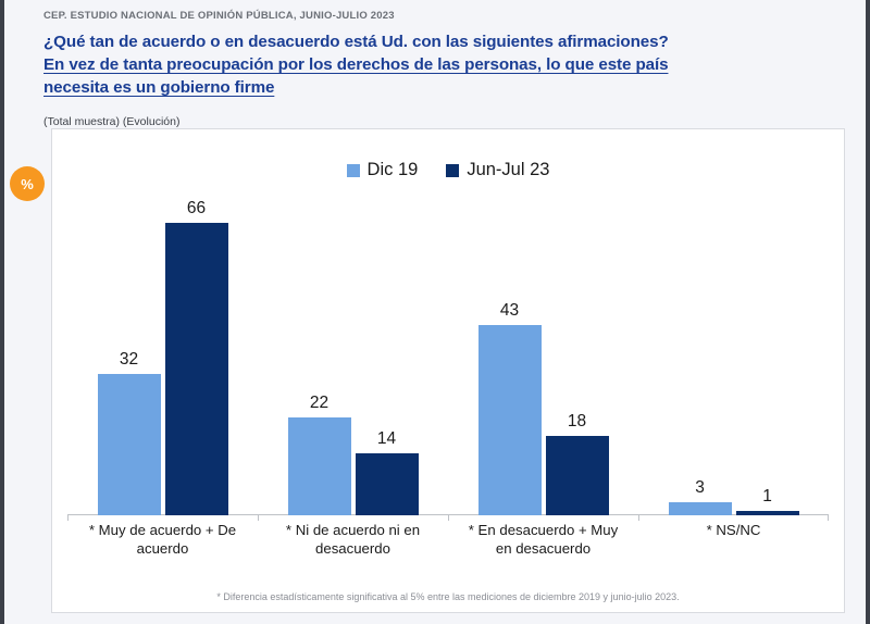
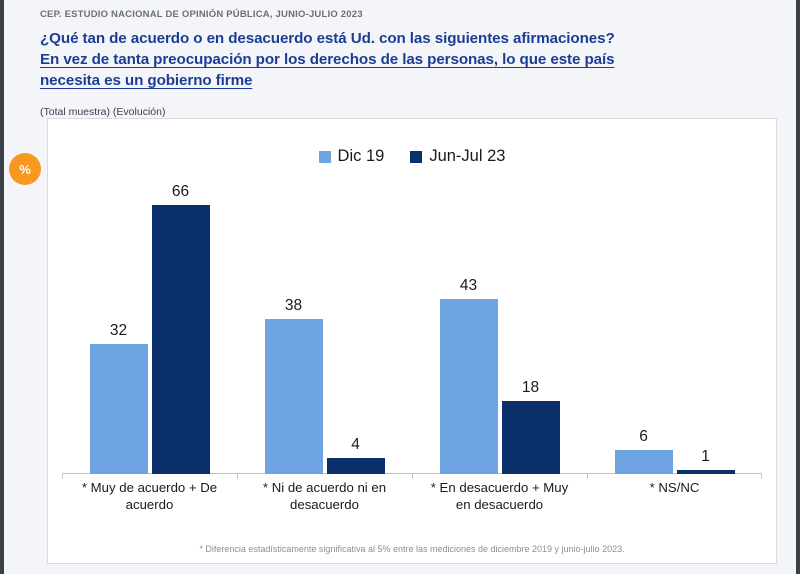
Dic 19/* Ni de acuerdo ni en desacuerdo: 22 -> 38
Jun-Jul 23/* Ni de acuerdo ni en desacuerdo: 14 -> 4
Dic 19/* NS/NC: 3 -> 6
